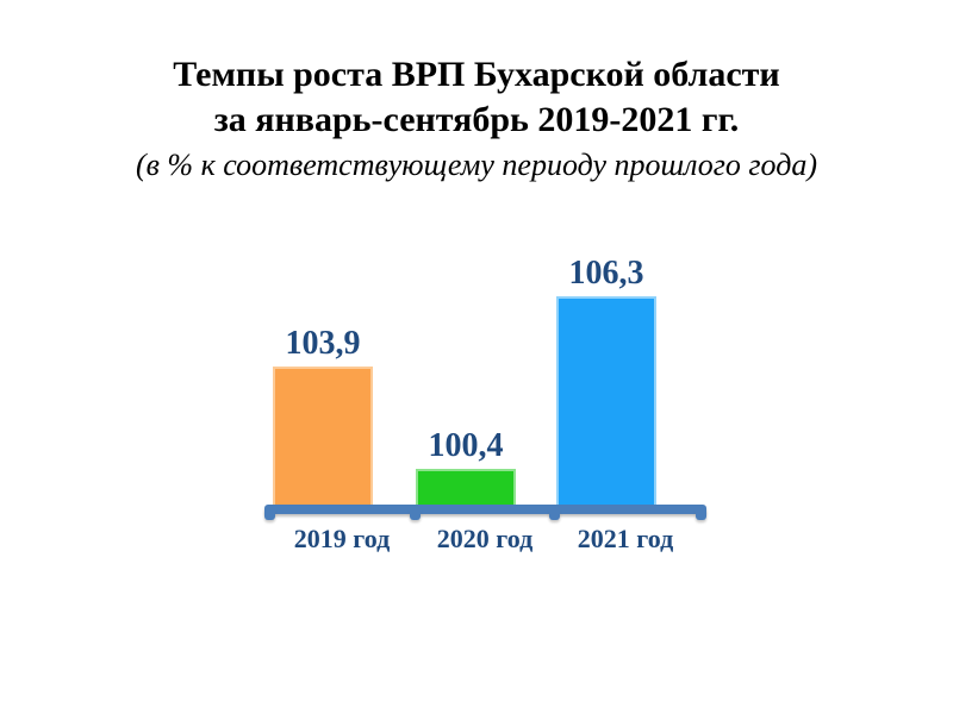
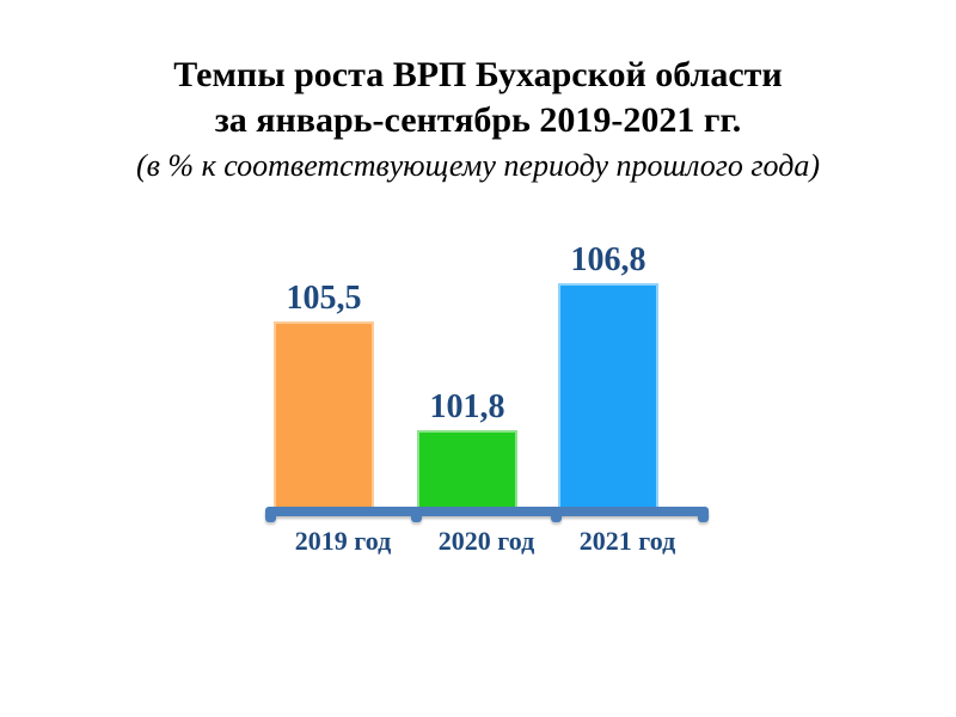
2019 год: 103,9 -> 105,5
2020 год: 100,4 -> 101,8
2021 год: 106,3 -> 106,8
